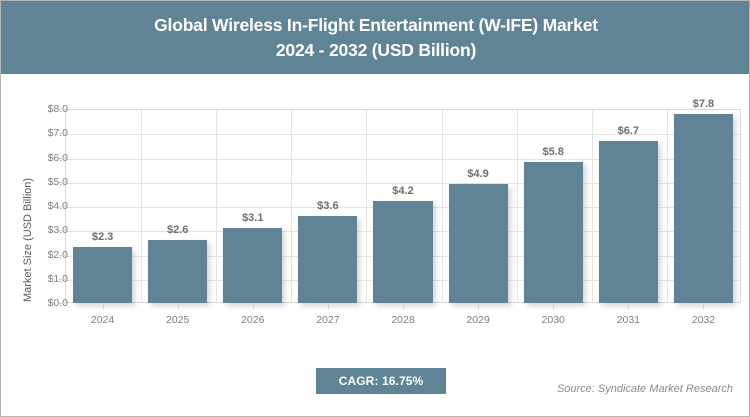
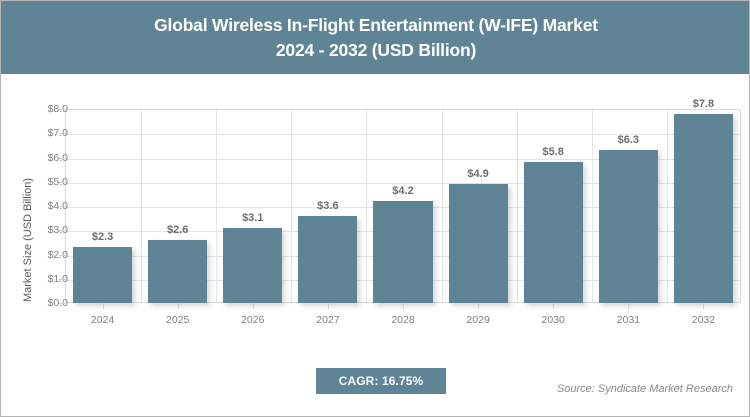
2031: $6.7 -> $6.3
